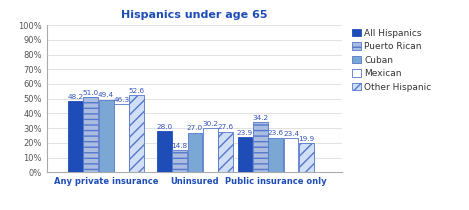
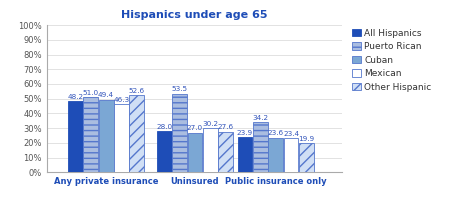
Puerto Rican/Uninsured: 14.8 -> 53.5
